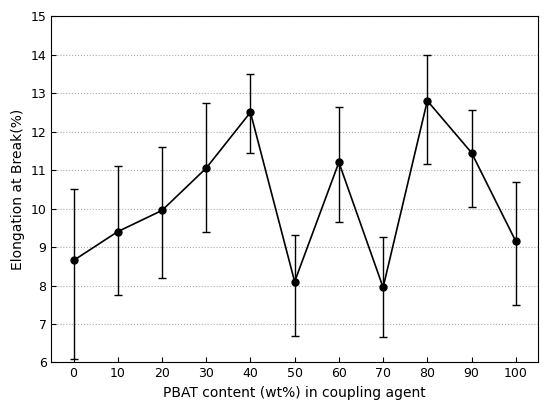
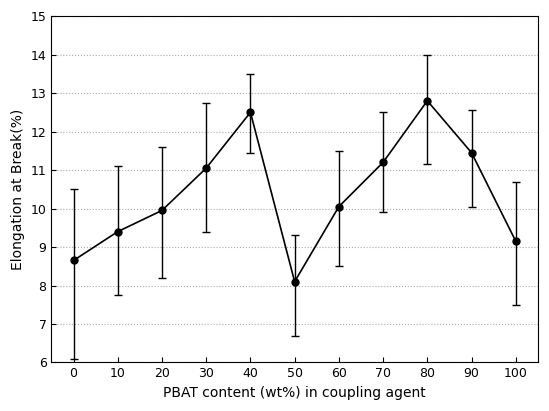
60: 11.20 -> 10.05
70: 7.95 -> 11.20
